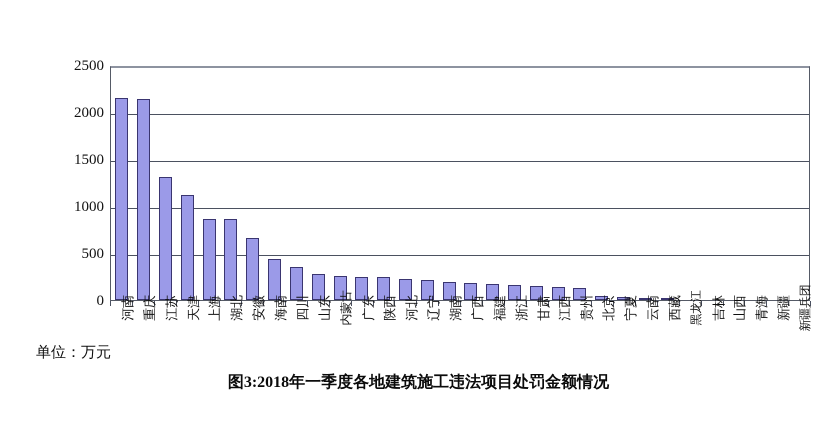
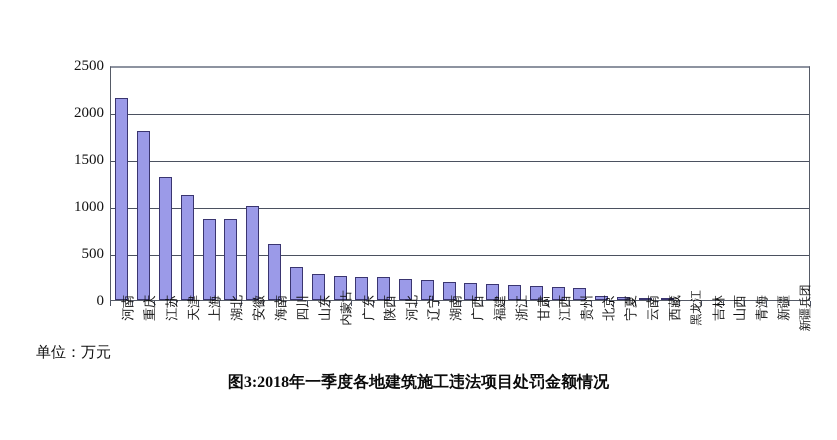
重庆: 2100 -> 1800
安徽: 700 -> 1000
海南: 400 -> 600
